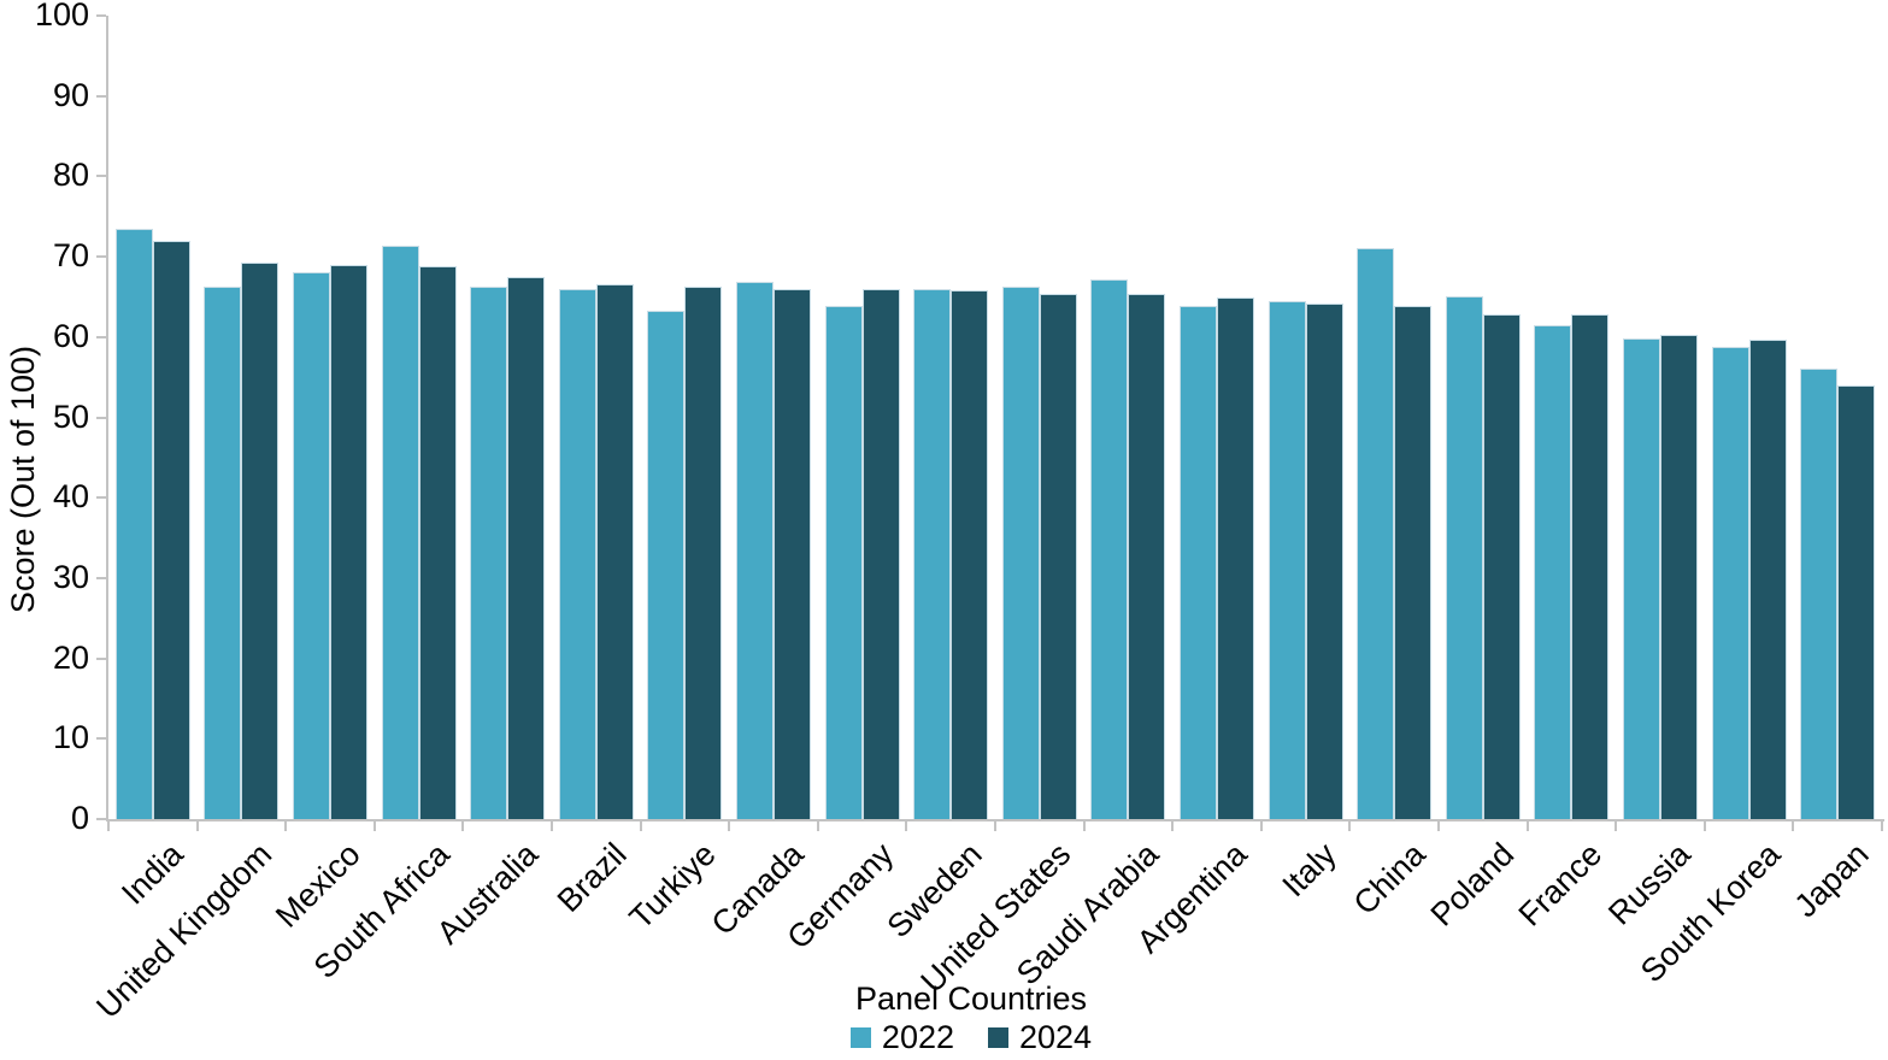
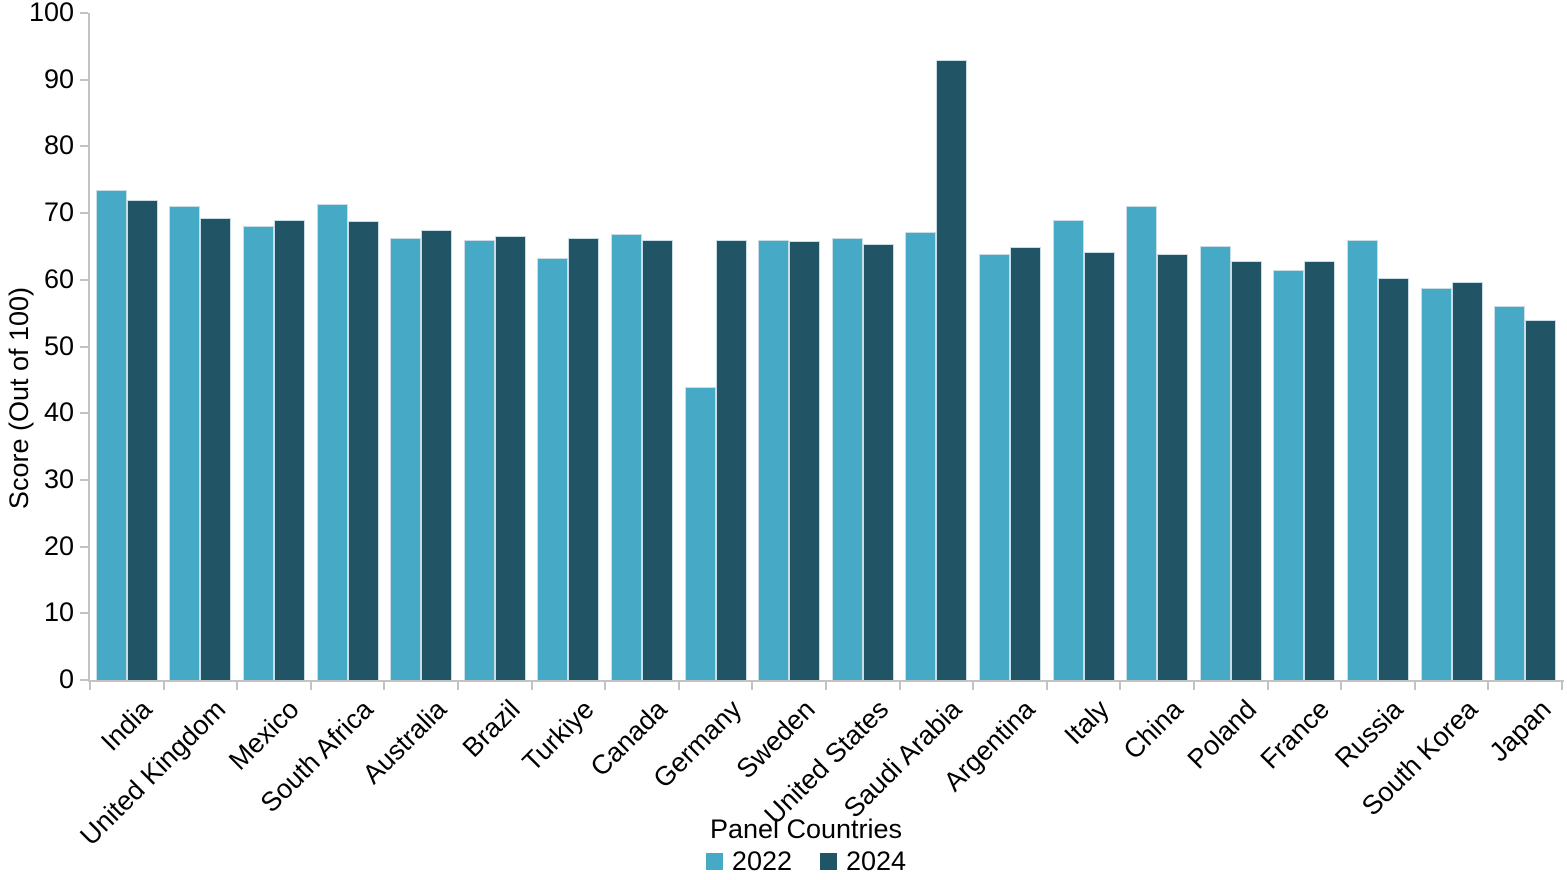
2022/United Kingdom: 66 -> 71
2022/Germany: 64 -> 44
2024/Saudi Arabia: 65 -> 93
2022/Italy: 64 -> 69
2022/Russia: 60 -> 66
